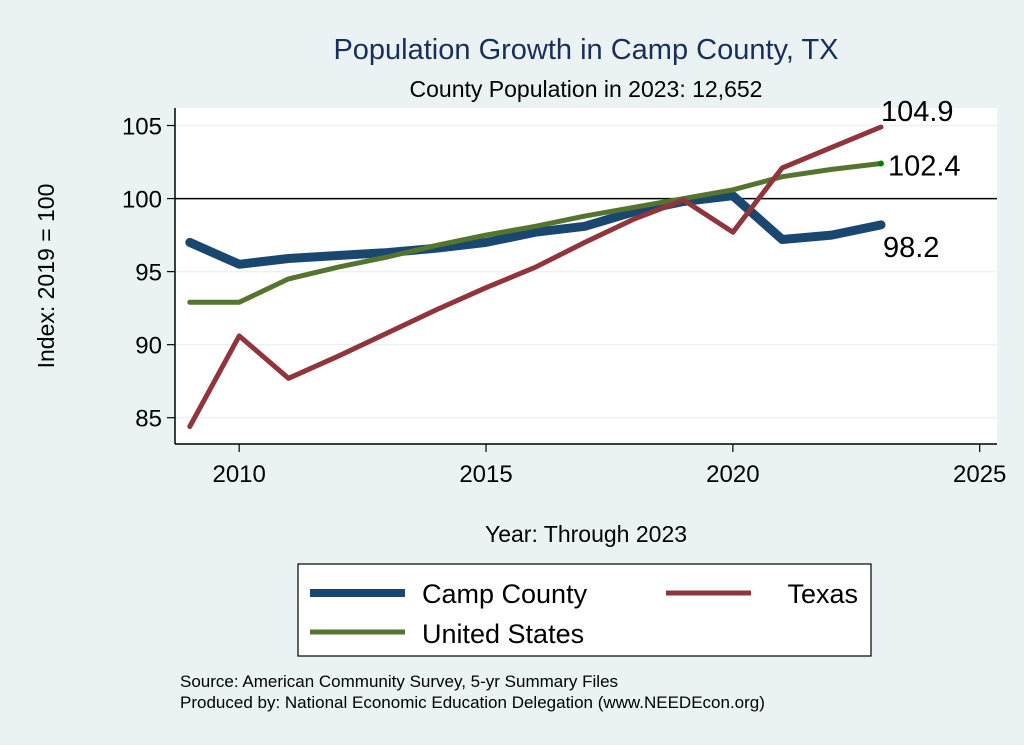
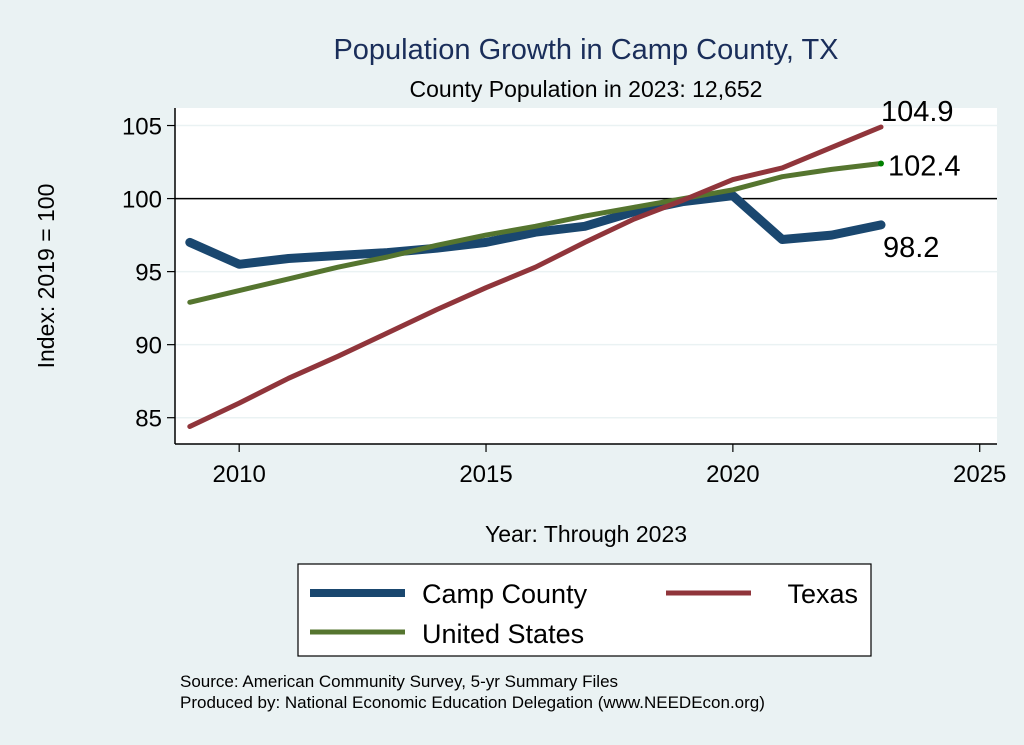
Texas/2010: 90.6 -> 86.0
United States/2010: 92.9 -> 93.7
Texas/2020: 97.7 -> 101.3
